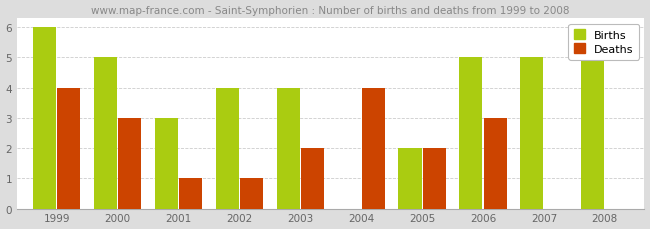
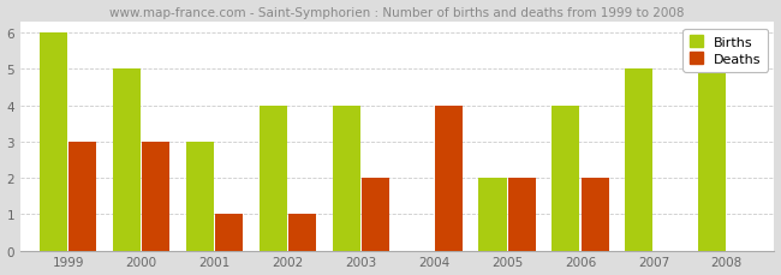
Deaths/1999: 4 -> 3
Births/2006: 5 -> 4
Deaths/2006: 3 -> 2
